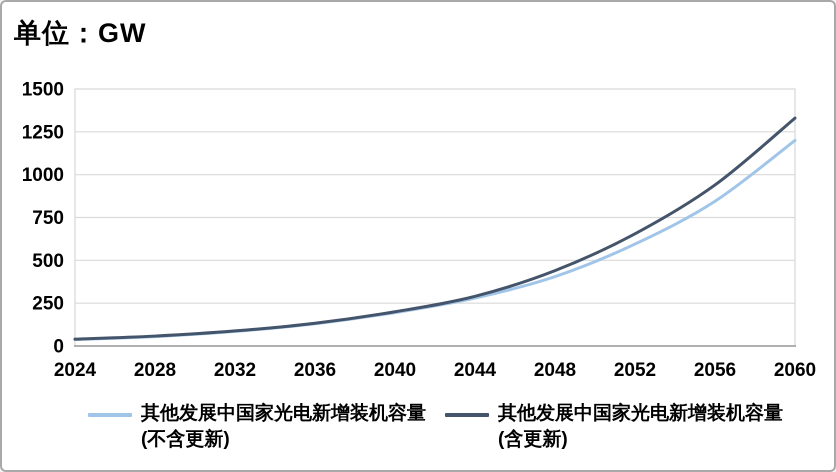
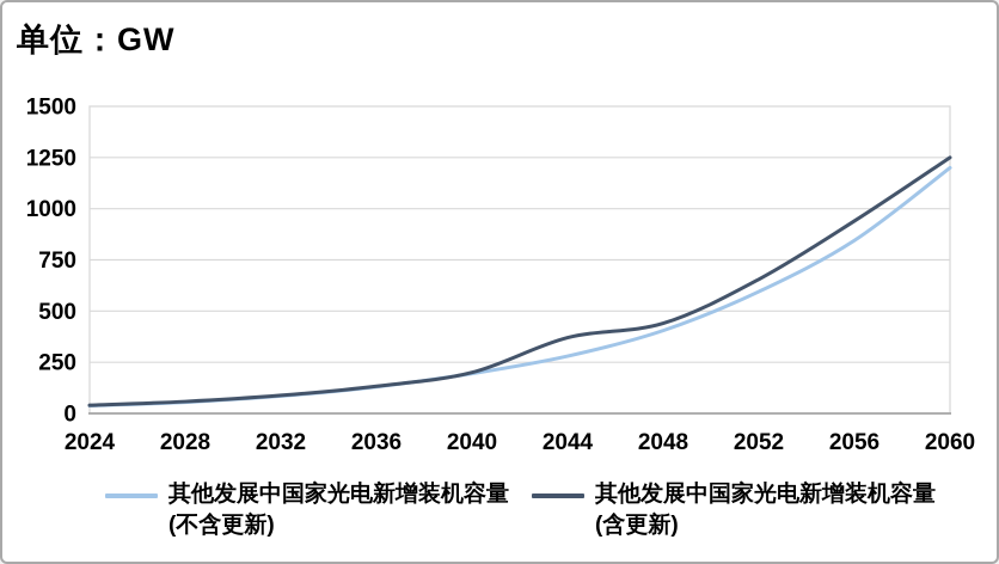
其他发展中国家光电新增装机容量(含更新)/2044: 290 -> 370
其他发展中国家光电新增装机容量(含更新)/2060: 1330 -> 1250
